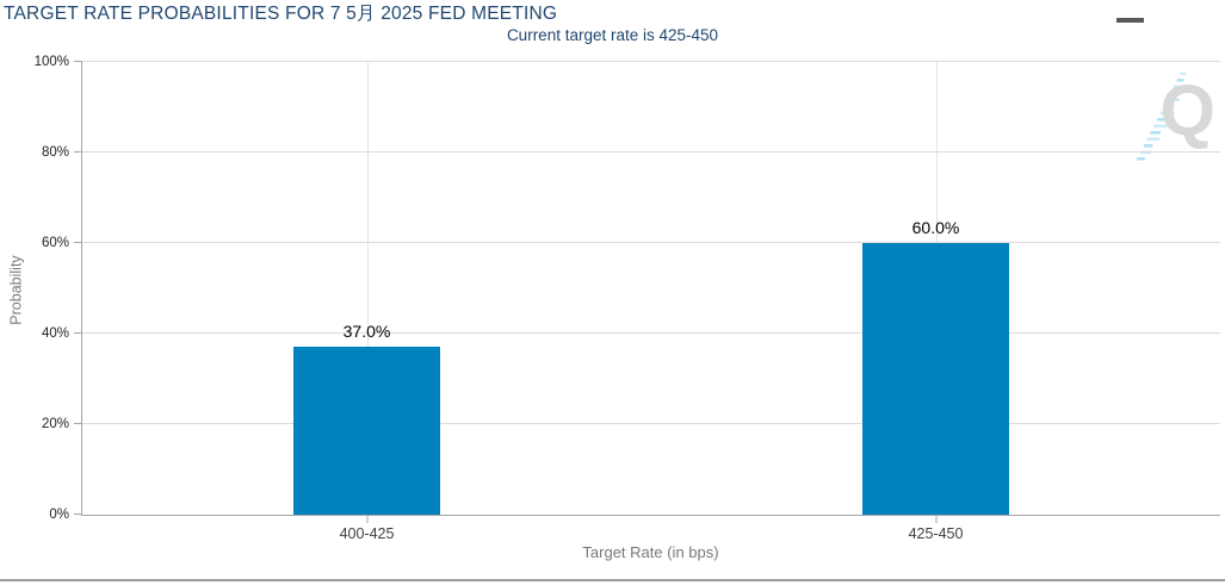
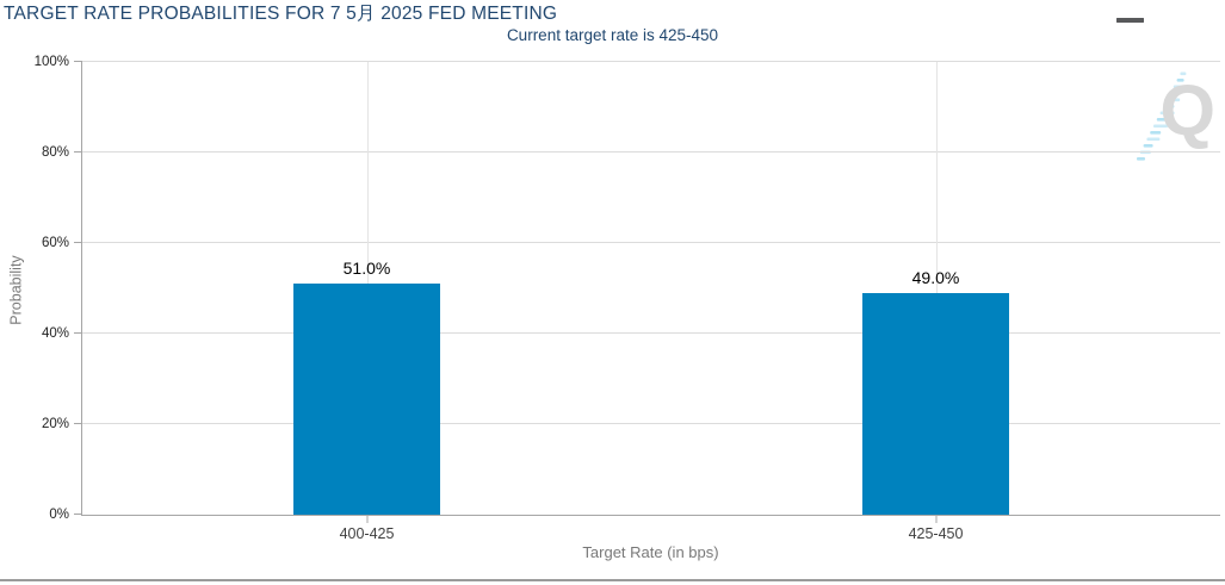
400-425: 37.0% -> 51.0%
425-450: 60.0% -> 49.0%
